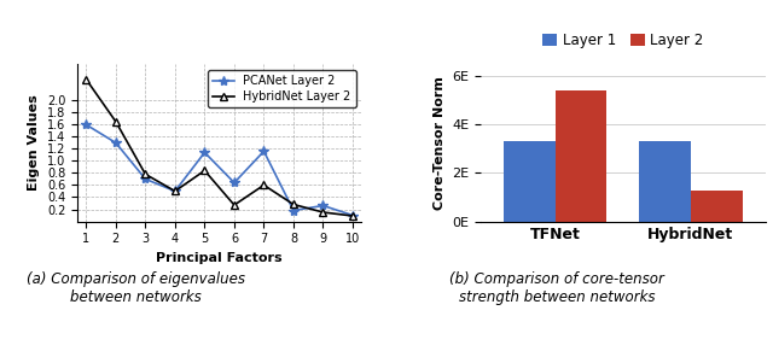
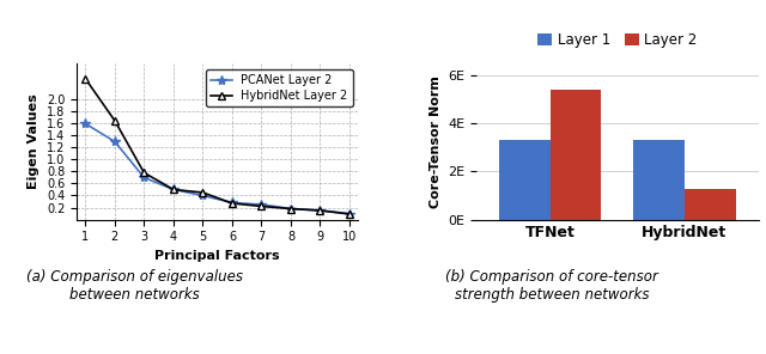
PCANet Layer 2/5: 1.14 -> 0.40
HybridNet Layer 2/5: 0.84 -> 0.45
PCANet Layer 2/6: 0.64 -> 0.28
PCANet Layer 2/7: 1.16 -> 0.25
HybridNet Layer 2/7: 0.60 -> 0.22
HybridNet Layer 2/8: 0.28 -> 0.18
PCANet Layer 2/9: 0.26 -> 0.15
